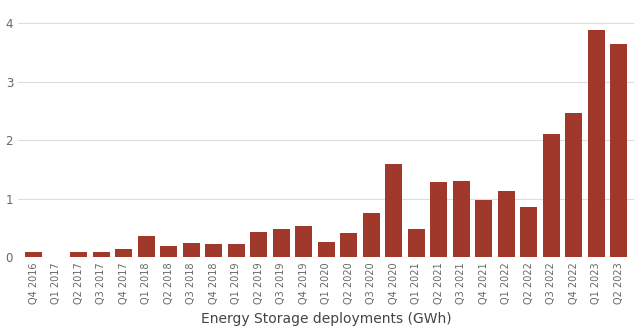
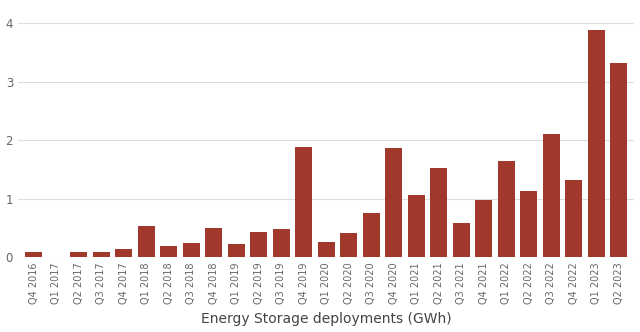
Q1 2018: 0.37 -> 0.54
Q4 2018: 0.23 -> 0.50
Q4 2019: 0.54 -> 1.88
Q4 2020: 1.59 -> 1.86
Q1 2021: 0.49 -> 1.06
Q2 2021: 1.28 -> 1.52
Q3 2021: 1.30 -> 0.58
Q1 2022: 1.13 -> 1.64
Q2 2022: 0.86 -> 1.14
Q4 2022: 2.46 -> 1.32
Q2 2023: 3.65 -> 3.32
